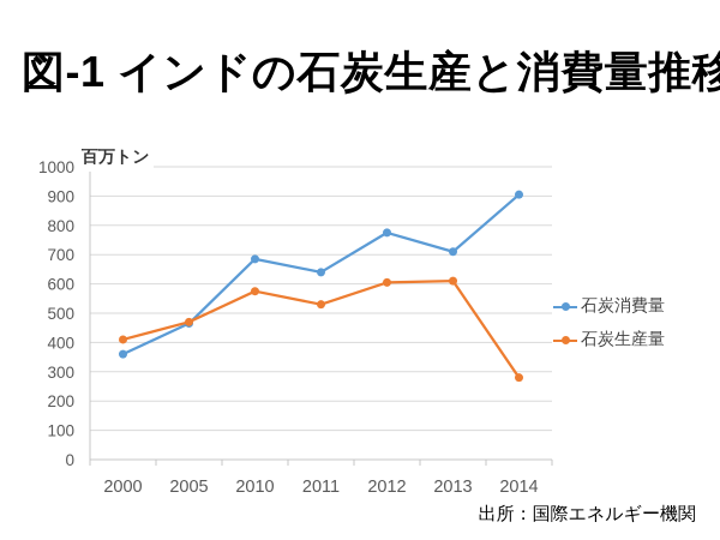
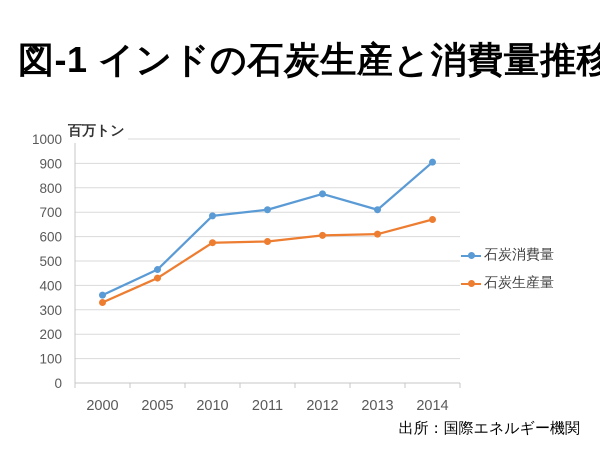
石炭生産量/2000: 410 -> 330
石炭生産量/2005: 470 -> 430
石炭消費量/2011: 640 -> 710
石炭生産量/2011: 530 -> 580
石炭生産量/2014: 280 -> 670
